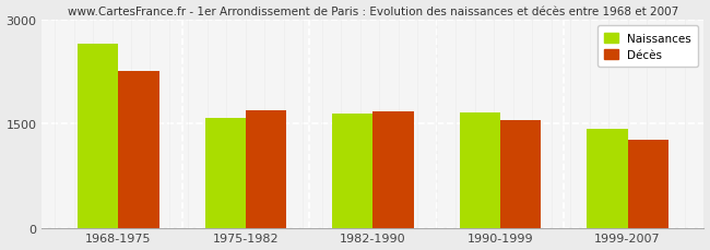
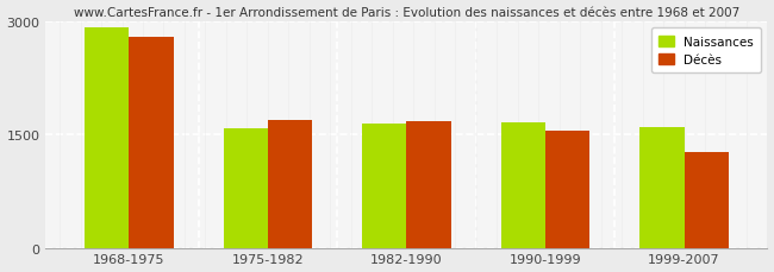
Naissances/1968-1975: 2660 -> 2930
Décès/1968-1975: 2260 -> 2800
Naissances/1999-2007: 1420 -> 1600
